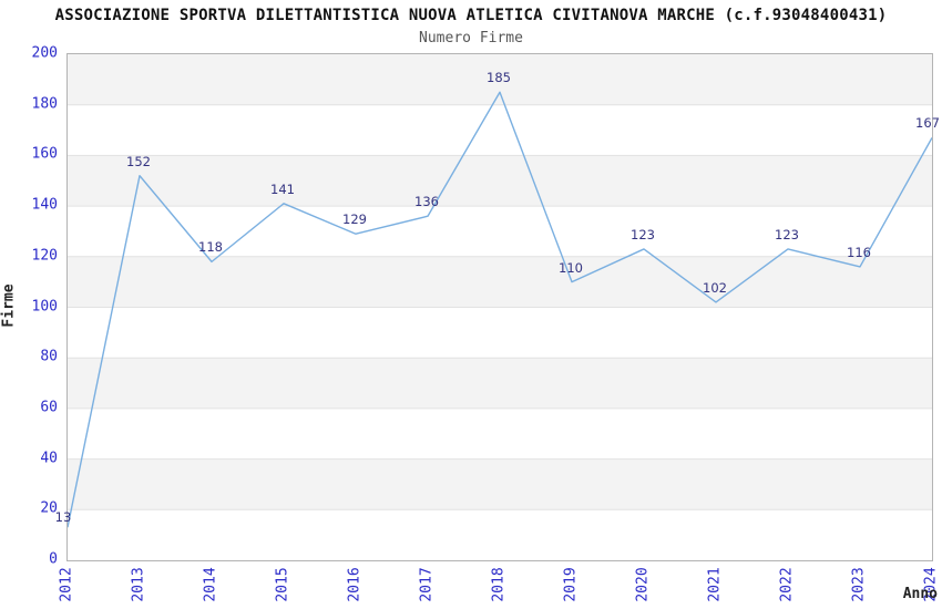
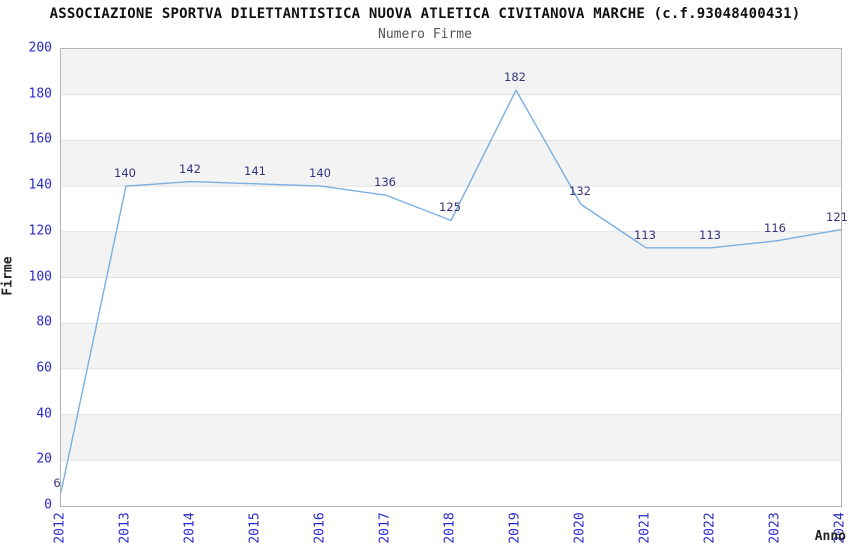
2012: 13 -> 6
2013: 152 -> 140
2014: 118 -> 142
2016: 129 -> 140
2018: 185 -> 125
2019: 110 -> 182
2020: 123 -> 132
2021: 102 -> 113
2022: 123 -> 113
2024: 167 -> 121
